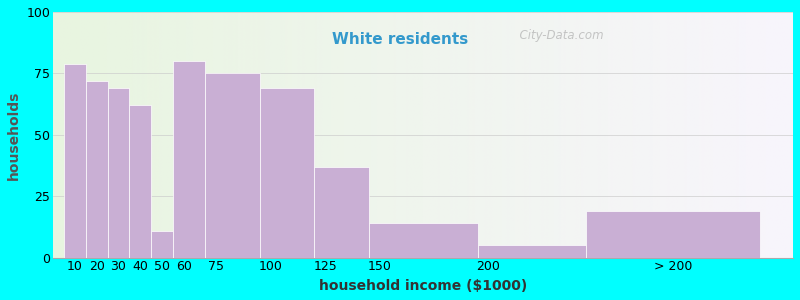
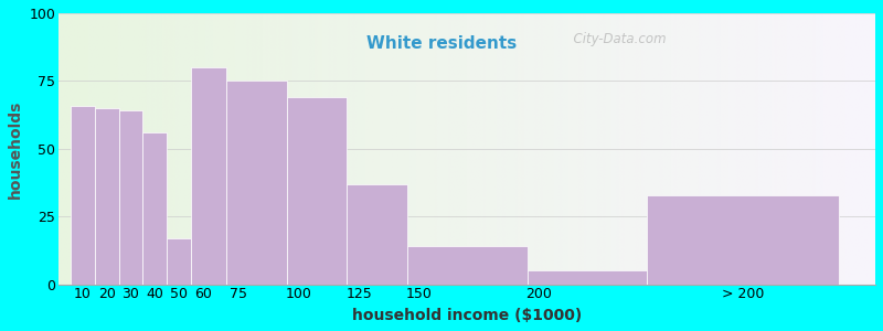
10: 79 -> 66
20: 72 -> 65
30: 69 -> 64
40: 62 -> 56
50: 11 -> 17
> 200: 19 -> 33
